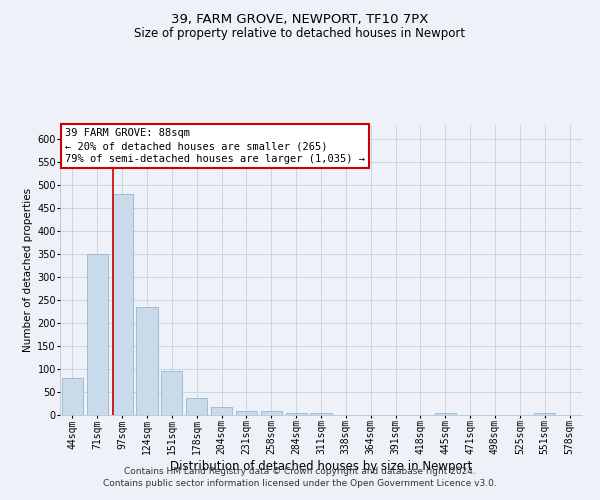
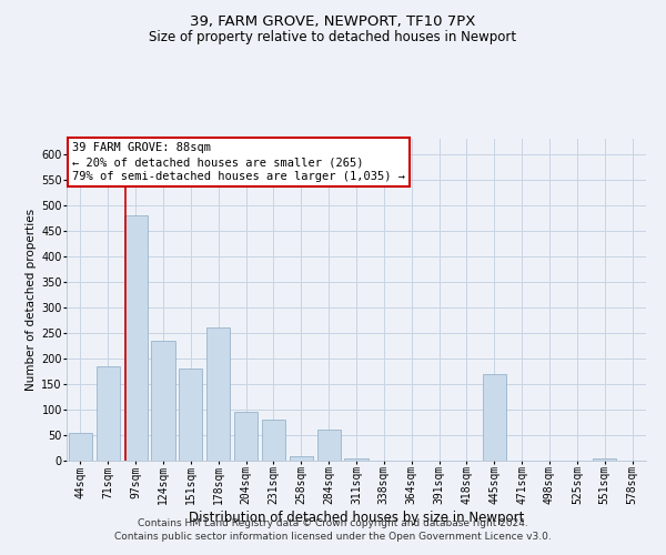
44sqm: 80 -> 55
71sqm: 350 -> 185
151sqm: 95 -> 180
178sqm: 37 -> 260
204sqm: 17 -> 95
231sqm: 8 -> 80
284sqm: 5 -> 60
445sqm: 5 -> 170
